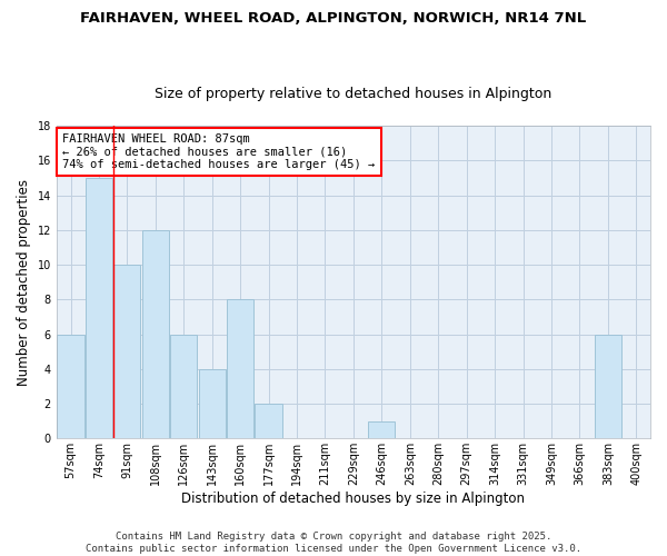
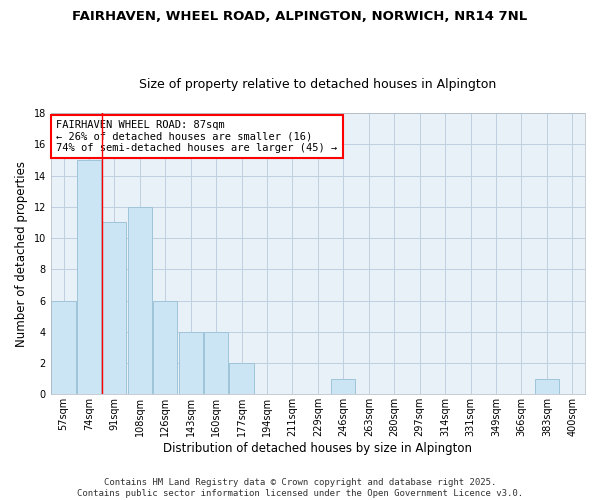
91sqm: 10 -> 11
160sqm: 8 -> 4
383sqm: 6 -> 1
